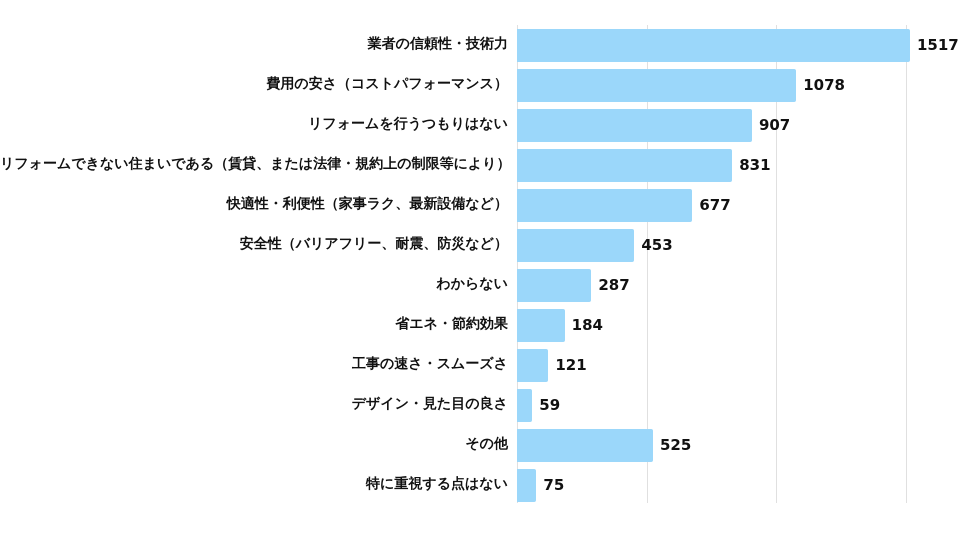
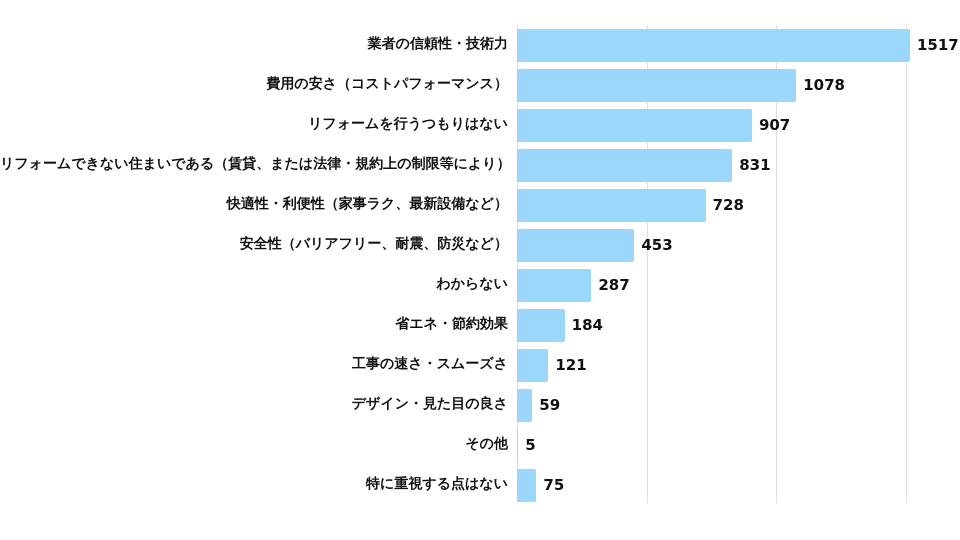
快適性・利便性（家事ラク、最新設備など）: 677 -> 728
その他: 525 -> 5
